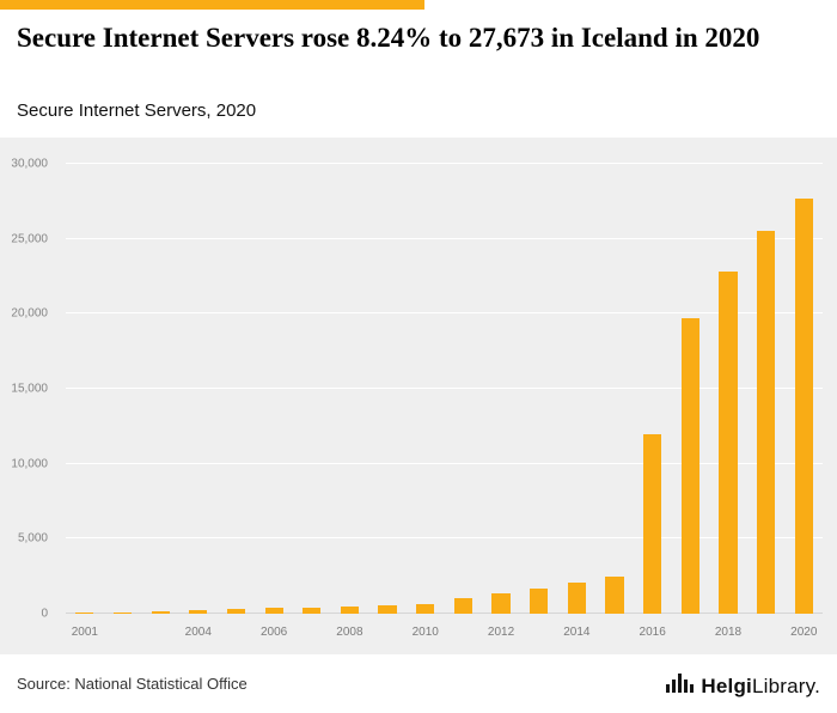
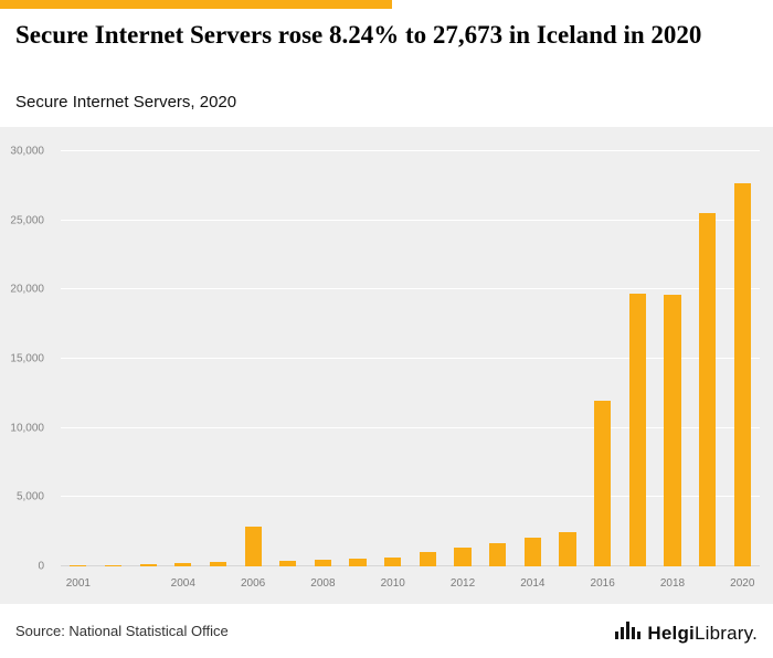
2006: 400 -> 2900
2018: 22800 -> 19600
